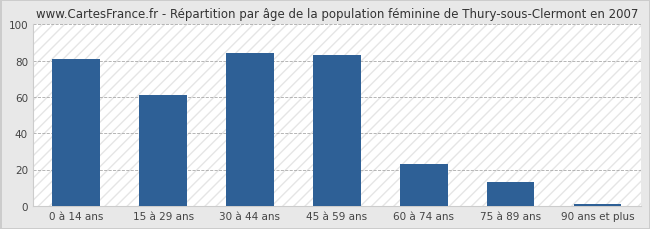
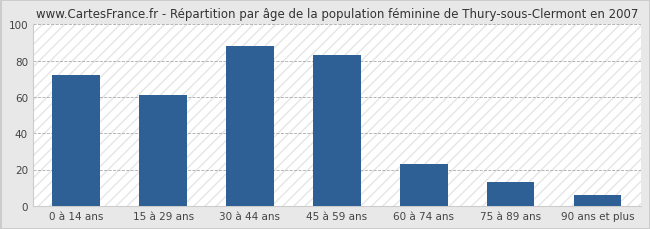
0 à 14 ans: 81 -> 72
30 à 44 ans: 84 -> 88
90 ans et plus: 1 -> 6
